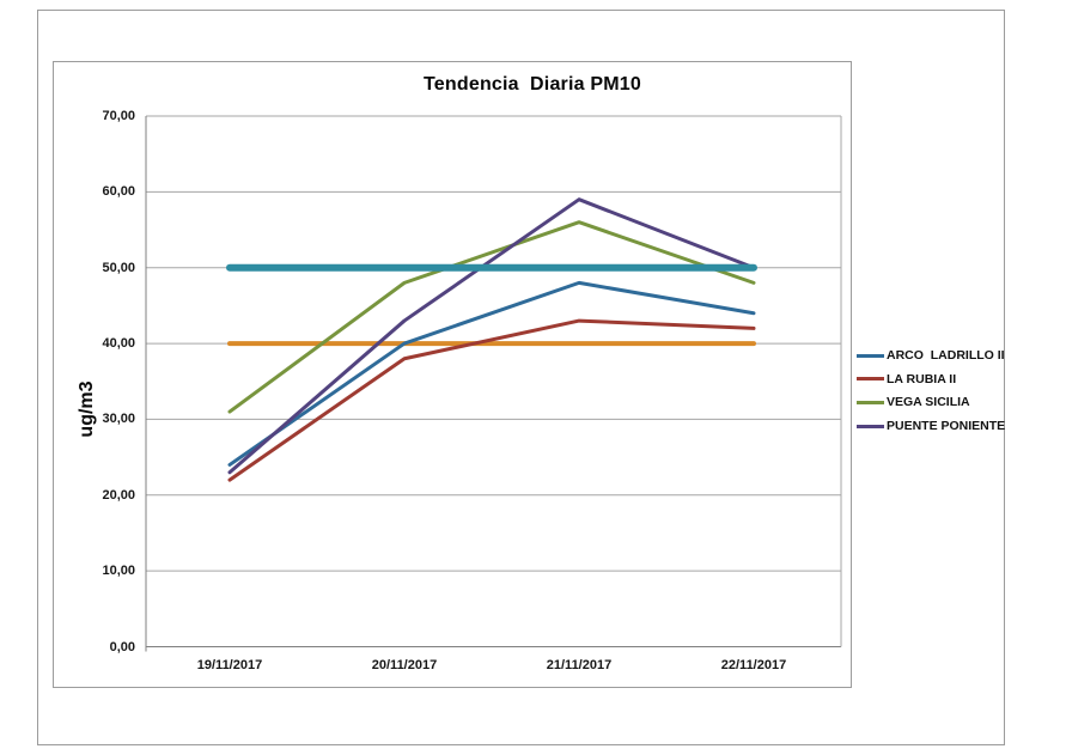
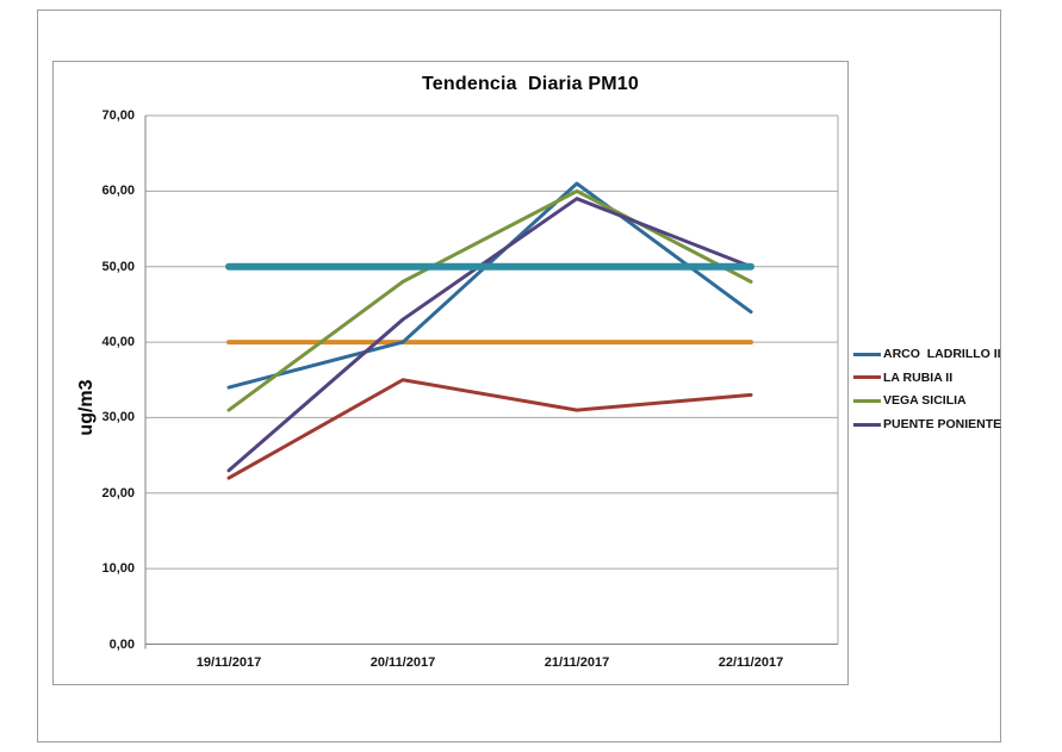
ARCO LADRILLO II/19/11/2017: 24 -> 34
LA RUBIA II/20/11/2017: 38 -> 35
ARCO LADRILLO II/21/11/2017: 48 -> 61
LA RUBIA II/21/11/2017: 43 -> 31
VEGA SICILIA/21/11/2017: 56 -> 60
LA RUBIA II/22/11/2017: 42 -> 33
